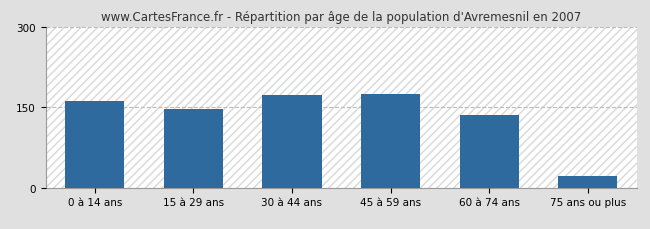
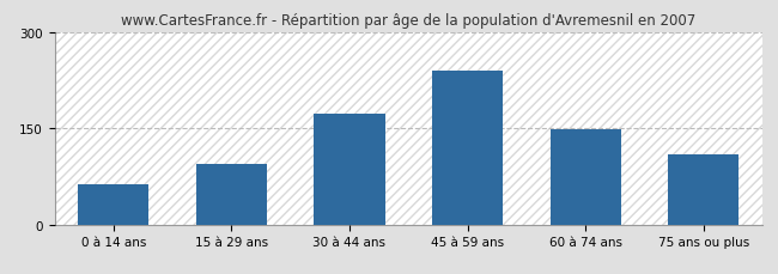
0 à 14 ans: 162 -> 62
15 à 29 ans: 147 -> 94
45 à 59 ans: 175 -> 240
60 à 74 ans: 136 -> 148
75 ans ou plus: 21 -> 110
